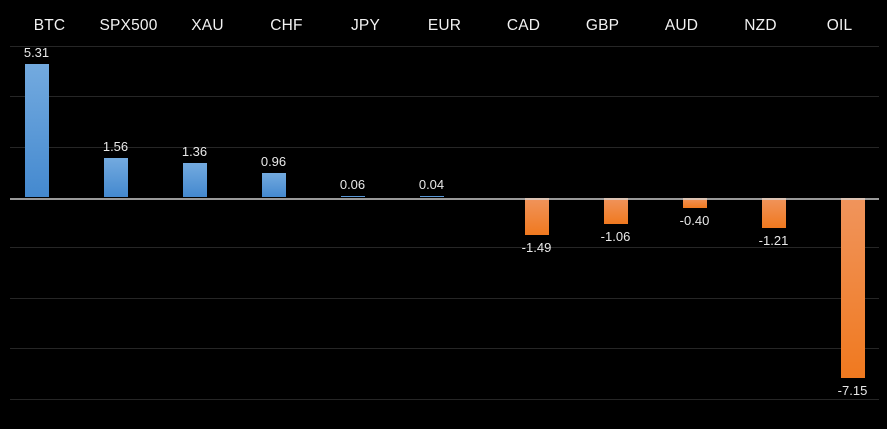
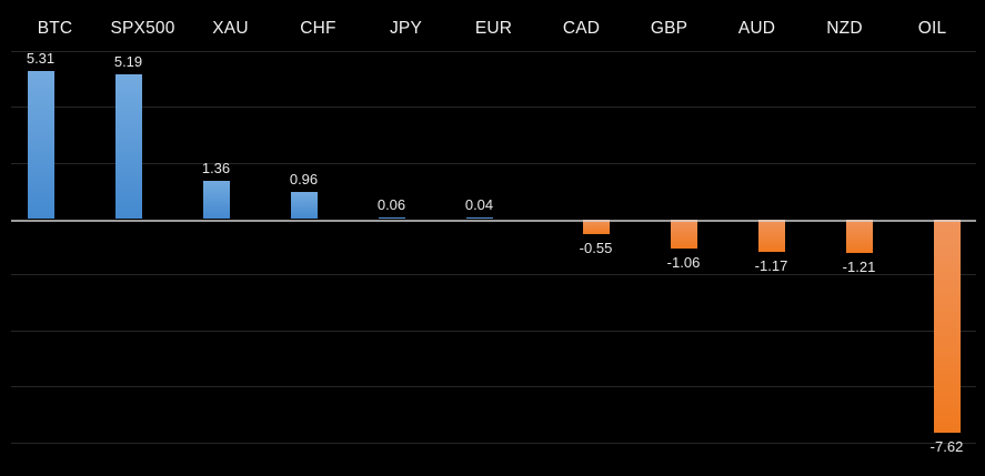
SPX500: 1.56 -> 5.19
CAD: -1.49 -> -0.55
AUD: -0.40 -> -1.17
OIL: -7.15 -> -7.62
